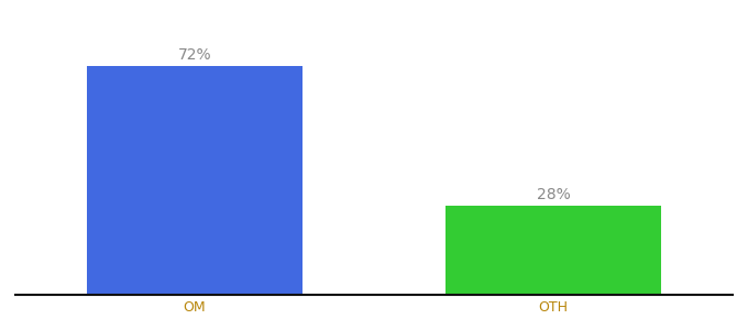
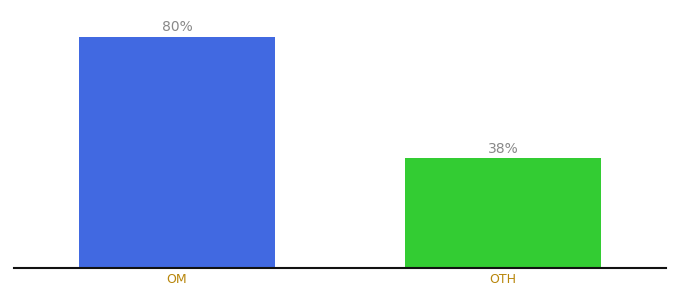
OM: 72% -> 80%
OTH: 28% -> 38%
